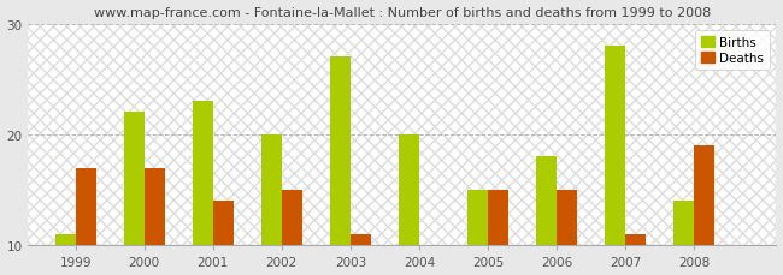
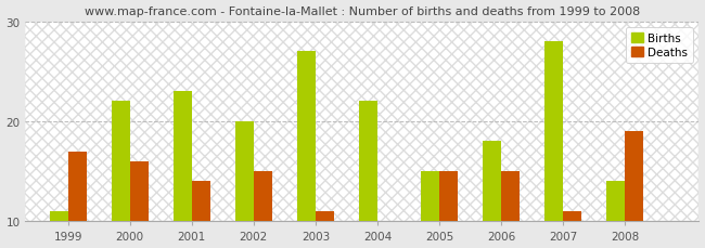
Deaths/2000: 17 -> 16
Births/2004: 20 -> 22
